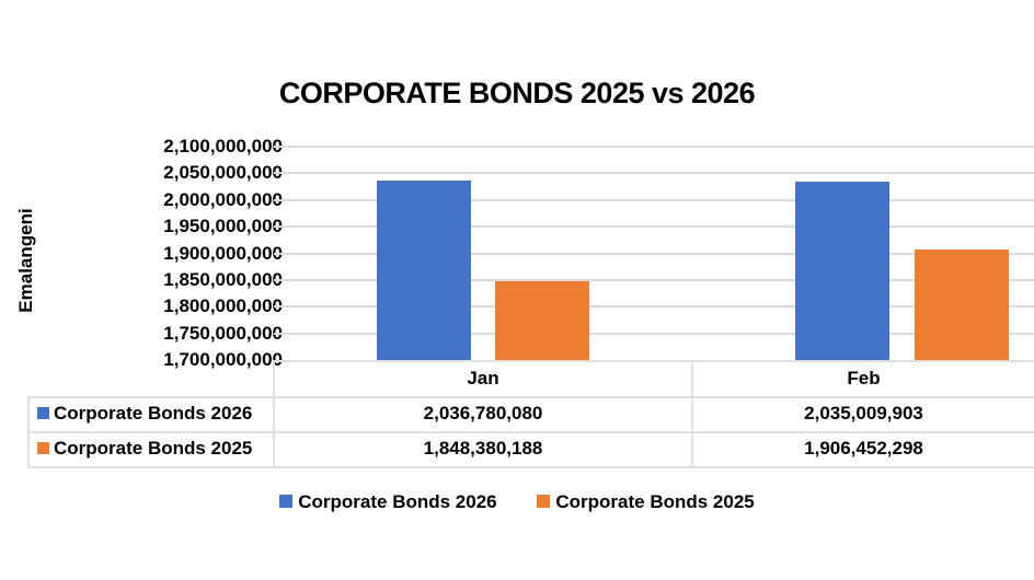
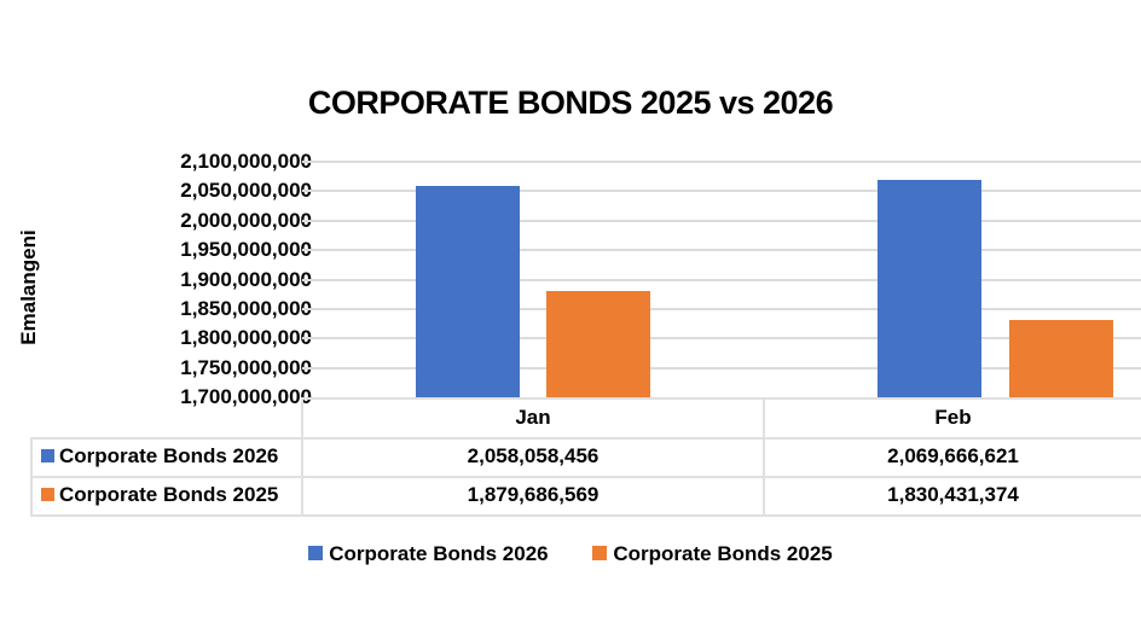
Corporate Bonds 2026/Jan: 2,036,780,080 -> 2,058,058,456
Corporate Bonds 2025/Jan: 1,848,380,188 -> 1,879,686,569
Corporate Bonds 2026/Feb: 2,035,009,903 -> 2,069,666,621
Corporate Bonds 2025/Feb: 1,906,452,298 -> 1,830,431,374
